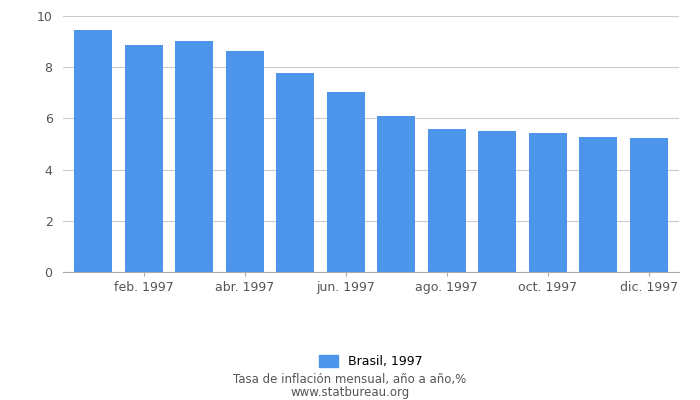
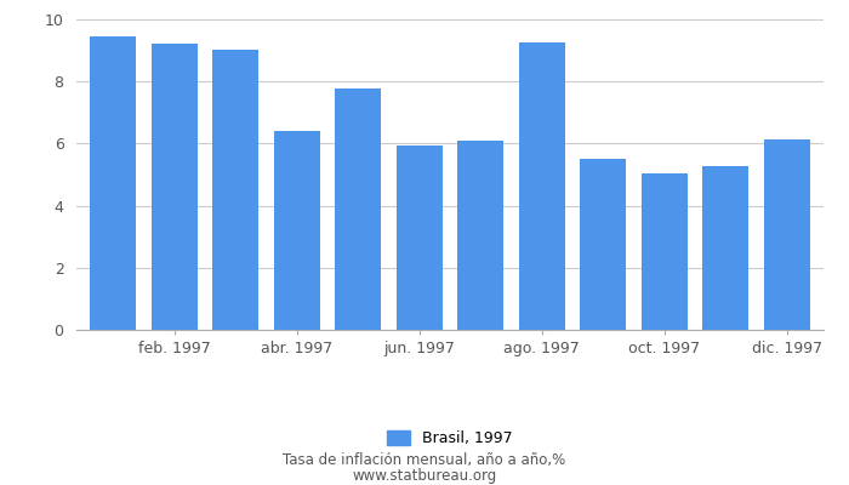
feb. 1997: 8.87 -> 9.20
abr. 1997: 8.62 -> 6.40
jun. 1997: 7.04 -> 5.95
ago. 1997: 5.59 -> 9.25
oct. 1997: 5.43 -> 5.05
dic. 1997: 5.22 -> 6.15
